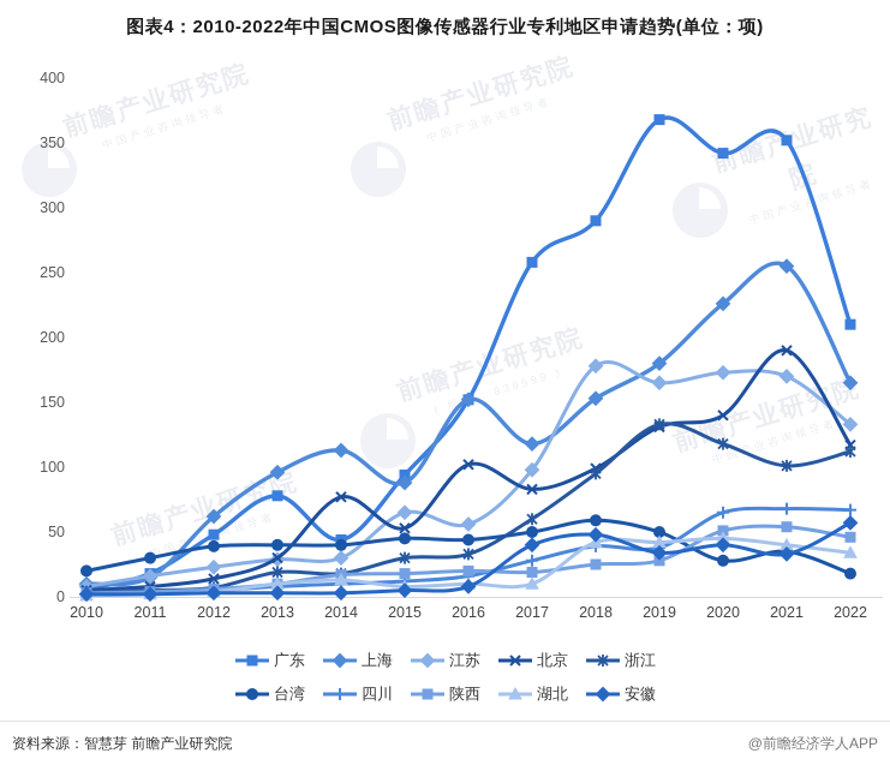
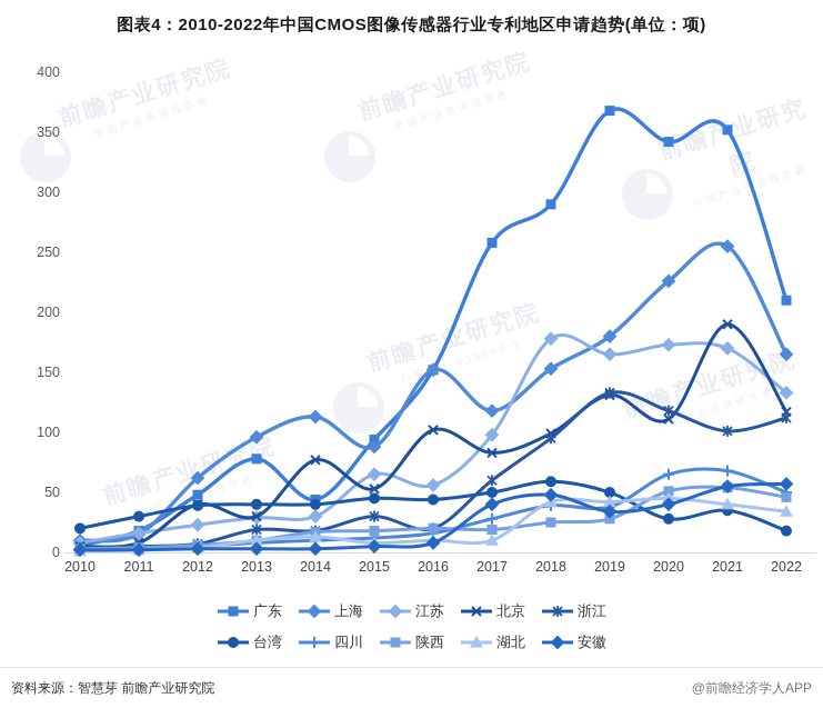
北京/2012: 14 -> 40
浙江/2016: 33 -> 20
北京/2020: 140 -> 111
安徽/2021: 33 -> 55
四川/2022: 67 -> 50
